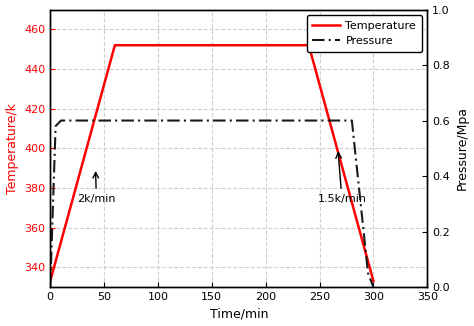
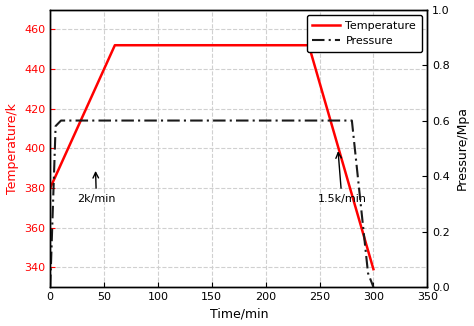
Temperature/0: 333 -> 380
Temperature/300: 333 -> 339
